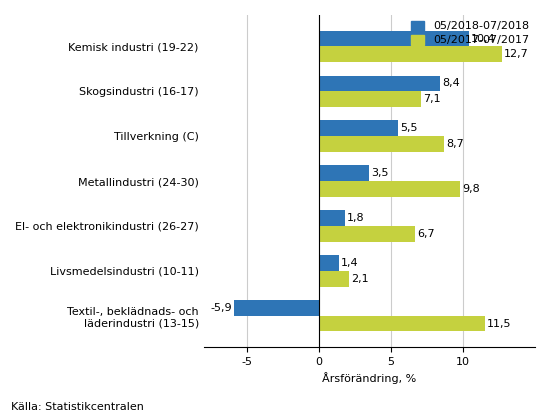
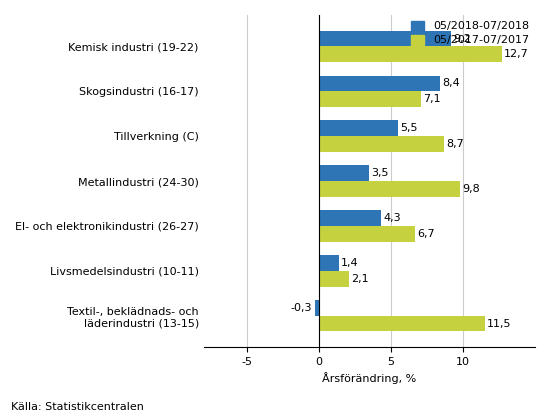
05/2018-07/2018/Kemisk industri (19-22): 10.4 -> 9.2
05/2018-07/2018/El- och elektronikindustri (26-27): 1,8 -> 4,3
05/2018-07/2018/Textil-, beklädnads- och läderindustri (13-15): -5,9 -> -0,3
